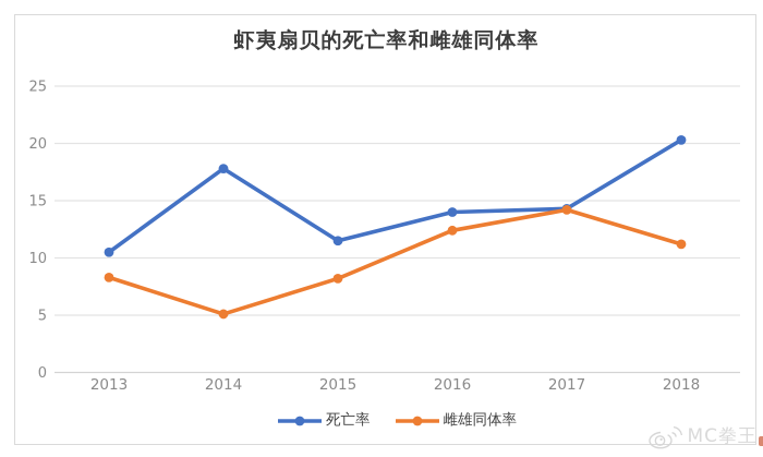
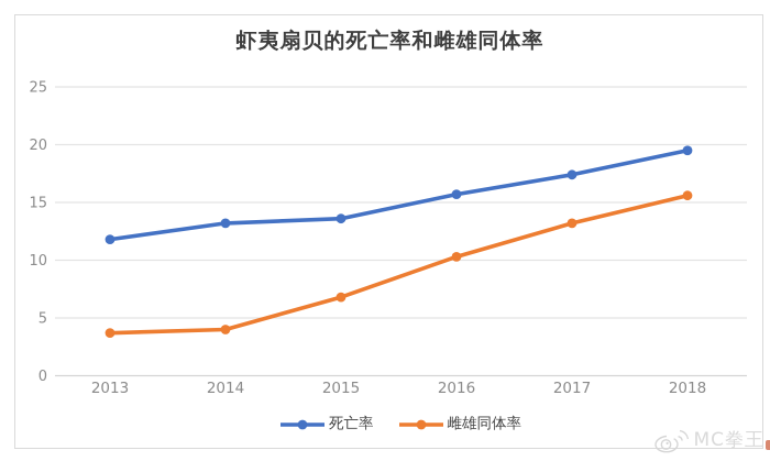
死亡率/2013: 10.5 -> 11.8
雌雄同体率/2013: 8.3 -> 3.7
死亡率/2014: 17.8 -> 13.2
雌雄同体率/2014: 5.1 -> 4.0
死亡率/2015: 11.5 -> 13.6
雌雄同体率/2015: 8.2 -> 6.8
死亡率/2016: 14.0 -> 15.7
雌雄同体率/2016: 12.4 -> 10.3
死亡率/2017: 14.3 -> 17.4
雌雄同体率/2017: 14.2 -> 13.2
死亡率/2018: 20.3 -> 19.5
雌雄同体率/2018: 11.2 -> 15.6
